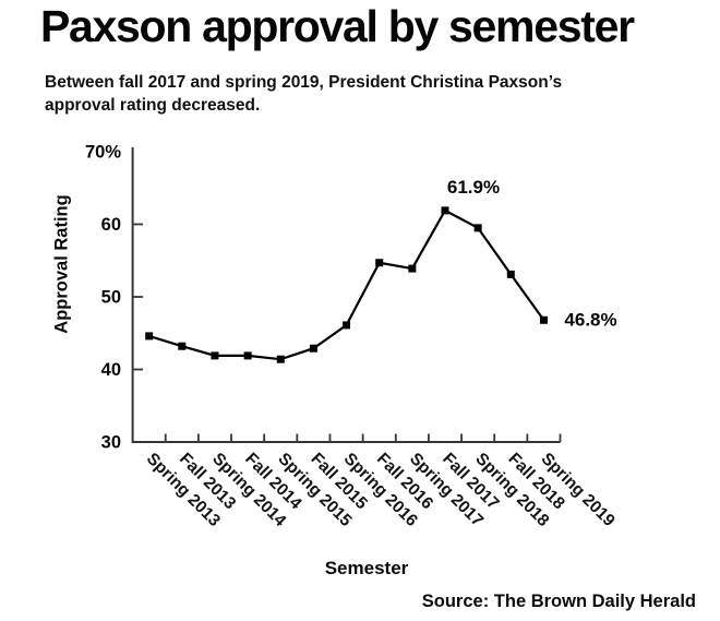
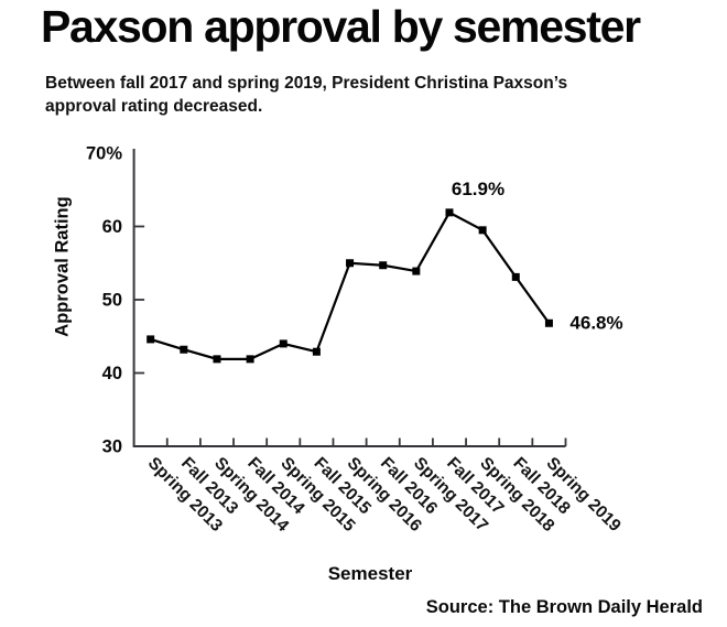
Spring 2015: 41% -> 44%
Spring 2016: 46% -> 55%
